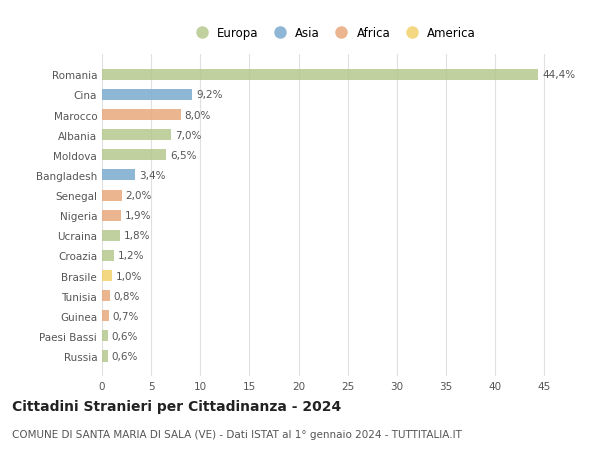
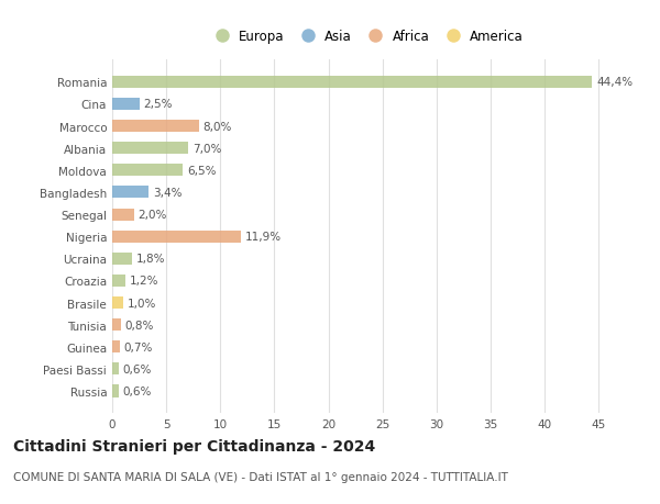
Cina: 9,2% -> 2,5%
Nigeria: 1,9% -> 11,9%
